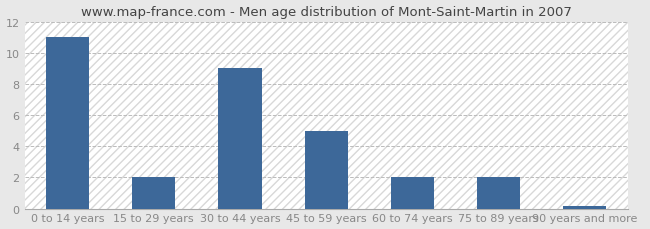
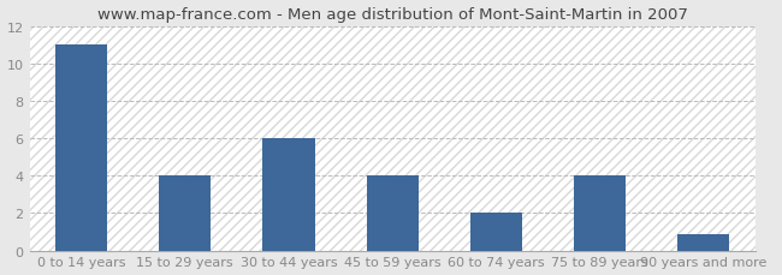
15 to 29 years: 2.0 -> 4.0
30 to 44 years: 9.0 -> 6.0
45 to 59 years: 5.0 -> 4.0
75 to 89 years: 2.0 -> 4.0
90 years and more: 0.1 -> 0.9
